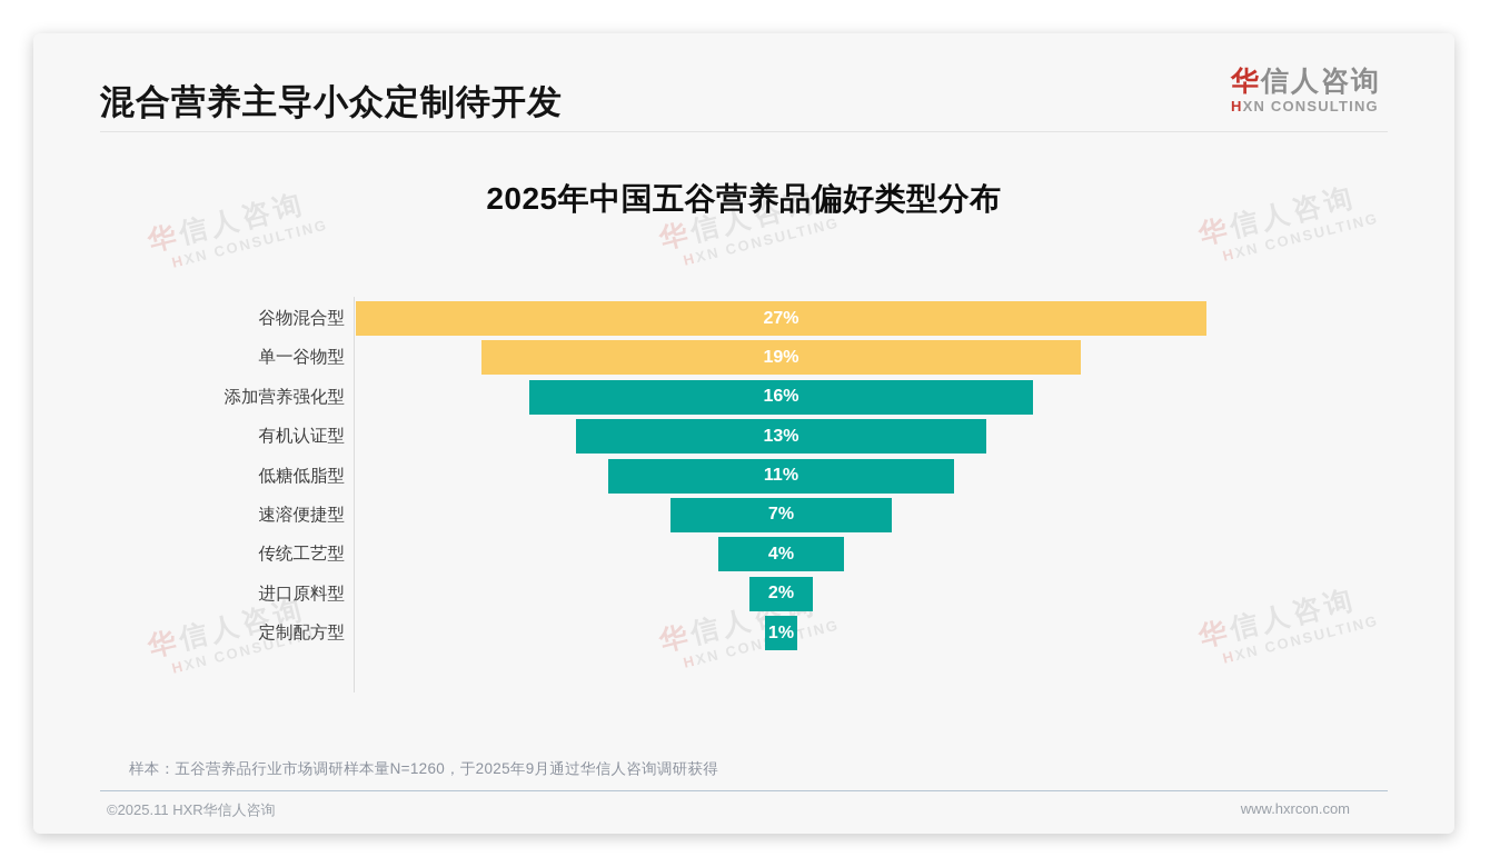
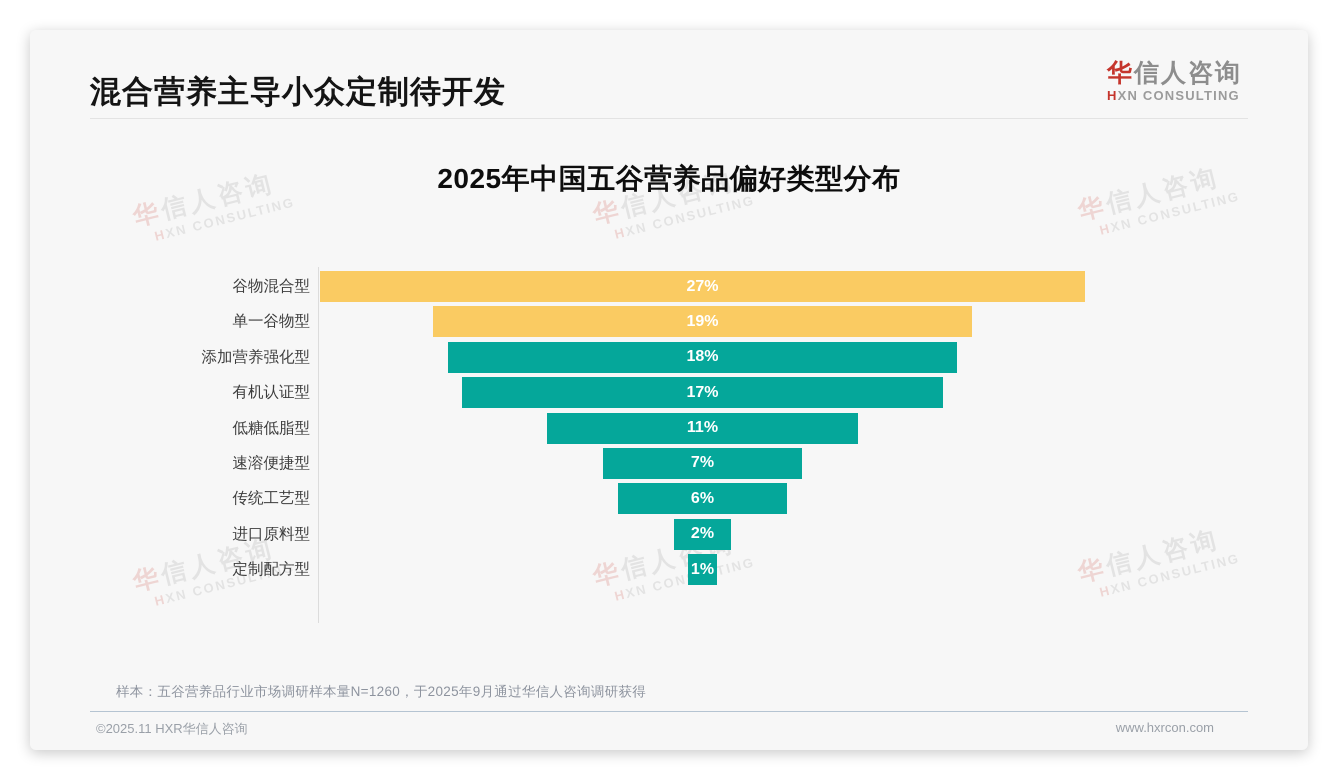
添加营养强化型: 16% -> 18%
有机认证型: 13% -> 17%
传统工艺型: 4% -> 6%
